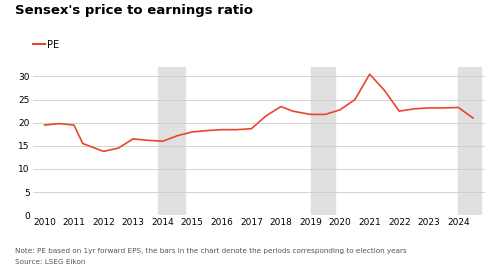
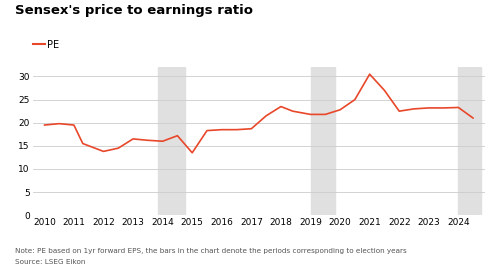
2015: 18.0 -> 13.5
